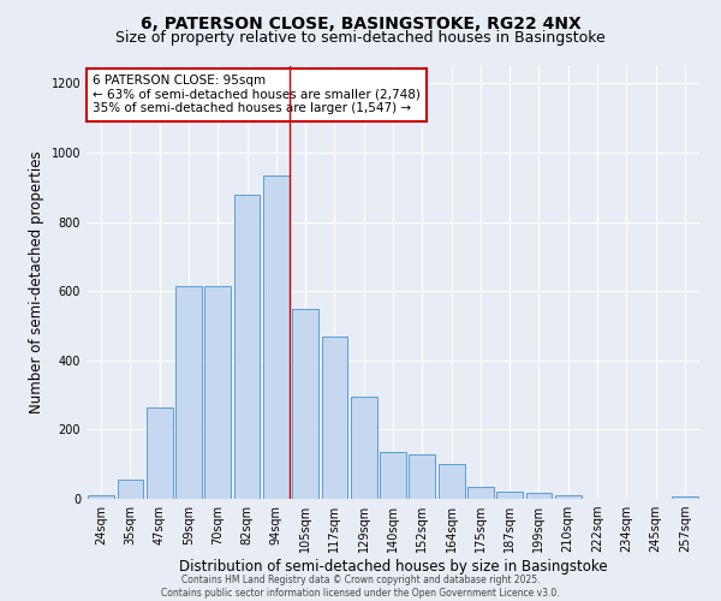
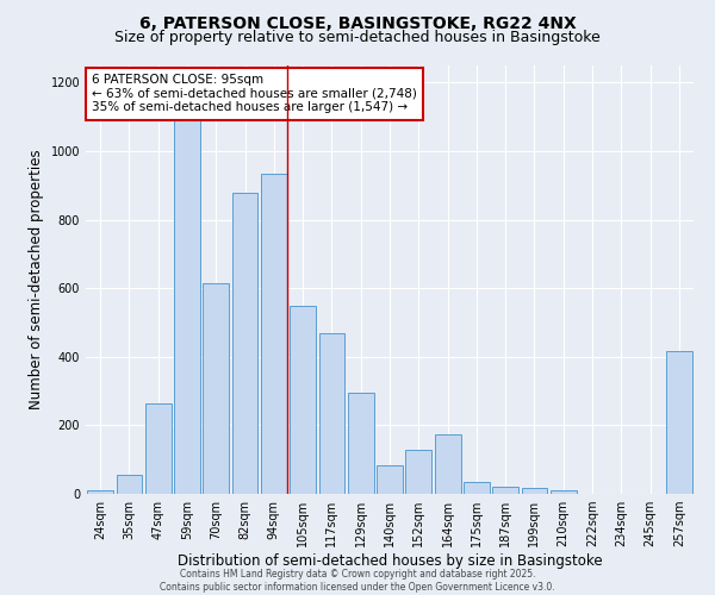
59sqm: 615 -> 1095
140sqm: 135 -> 85
164sqm: 100 -> 175
257sqm: 8 -> 415
